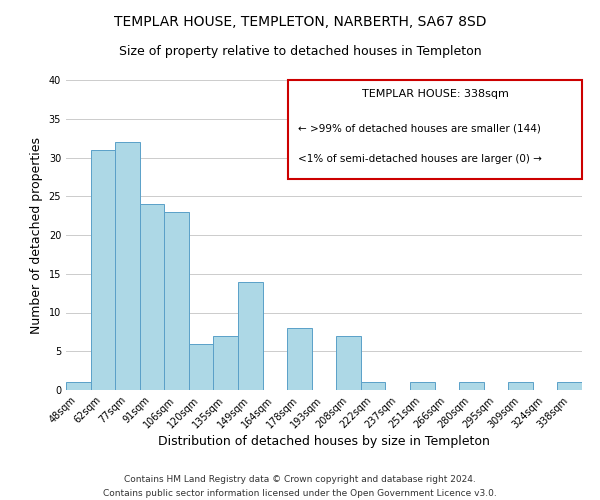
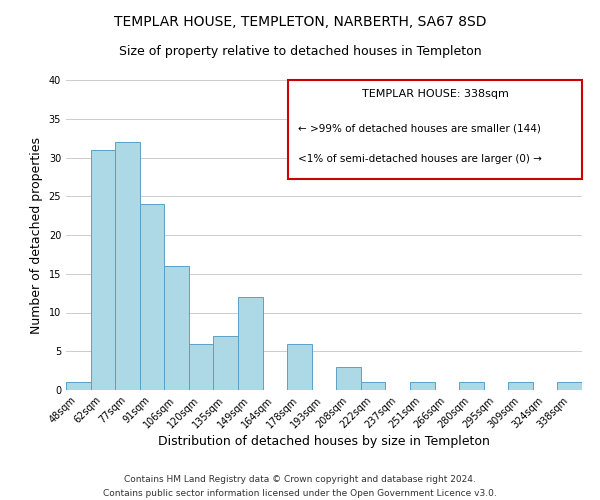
106sqm: 23 -> 16
149sqm: 14 -> 12
178sqm: 8 -> 6
208sqm: 7 -> 3
